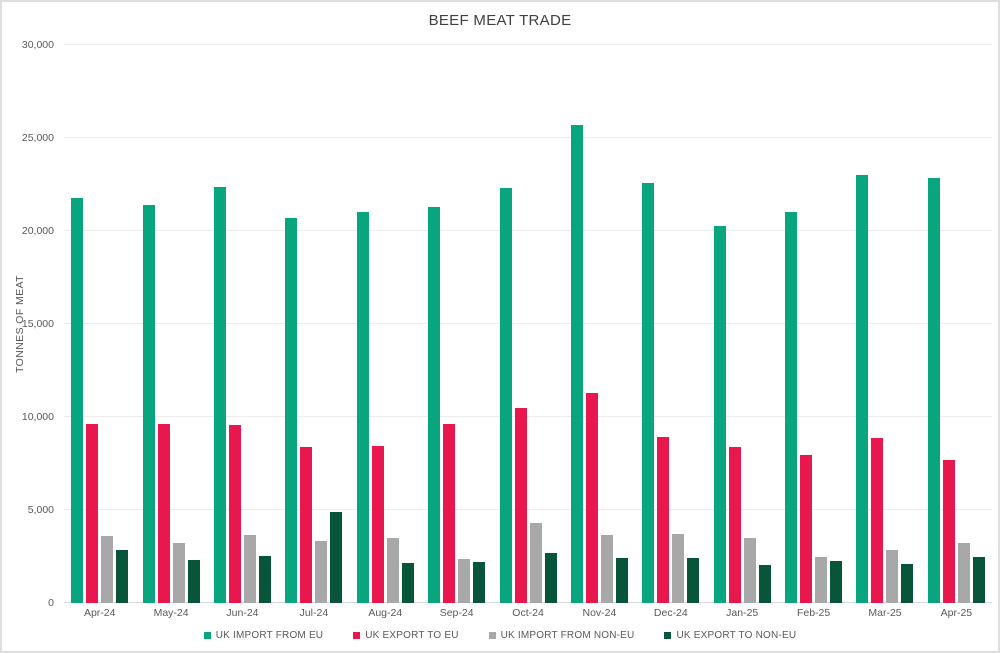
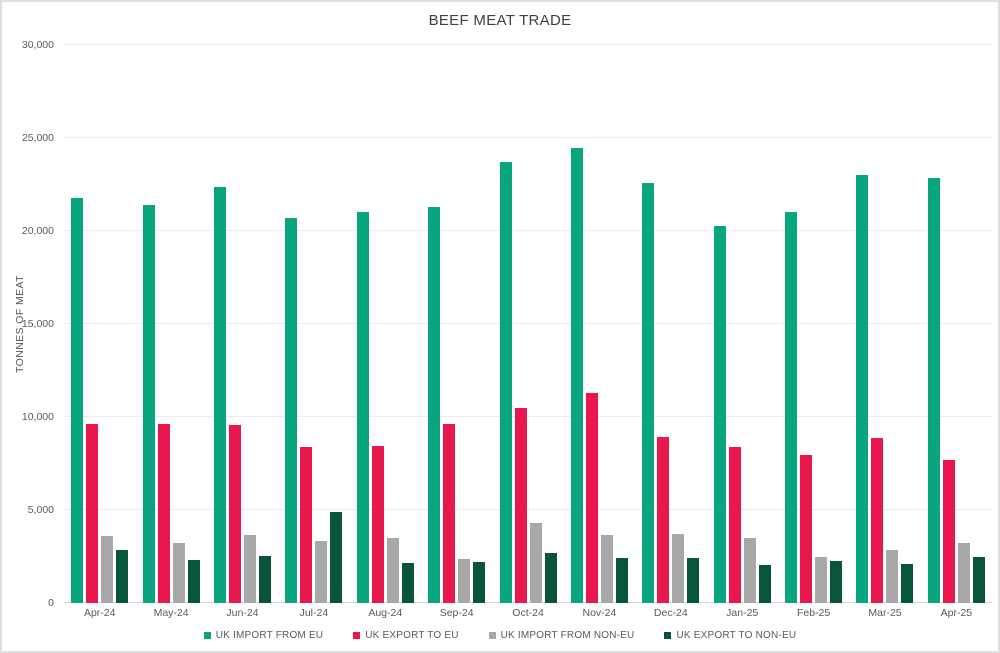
UK IMPORT FROM EU/Oct-24: 22300 -> 23700
UK IMPORT FROM EU/Nov-24: 25700 -> 24400
